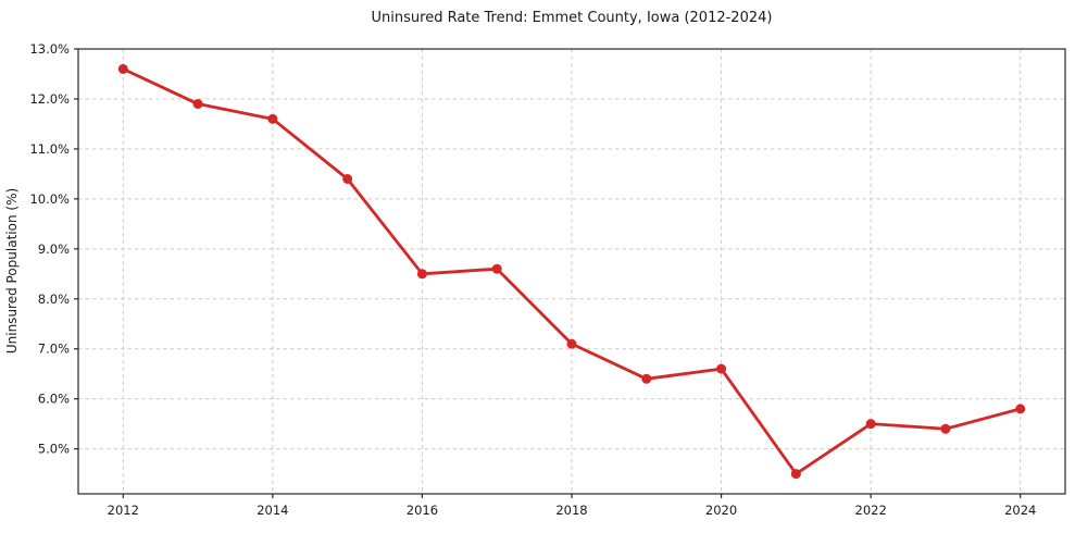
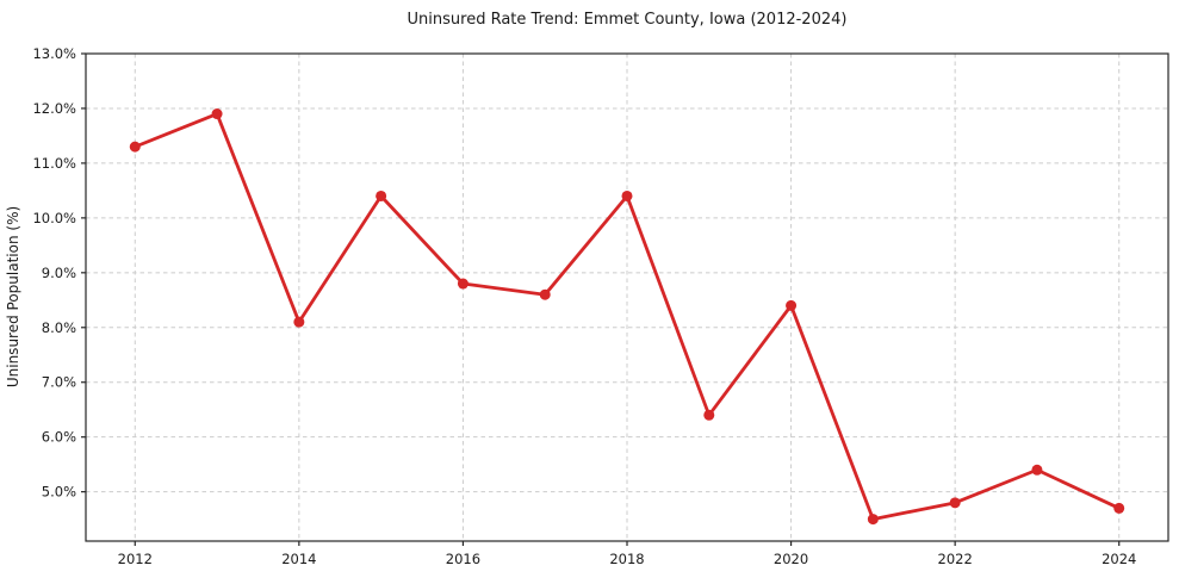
2012: 12.6% -> 11.3%
2014: 11.6% -> 8.1%
2016: 8.5% -> 8.8%
2018: 7.1% -> 10.4%
2020: 6.6% -> 8.4%
2022: 5.5% -> 4.8%
2024: 5.8% -> 4.7%
